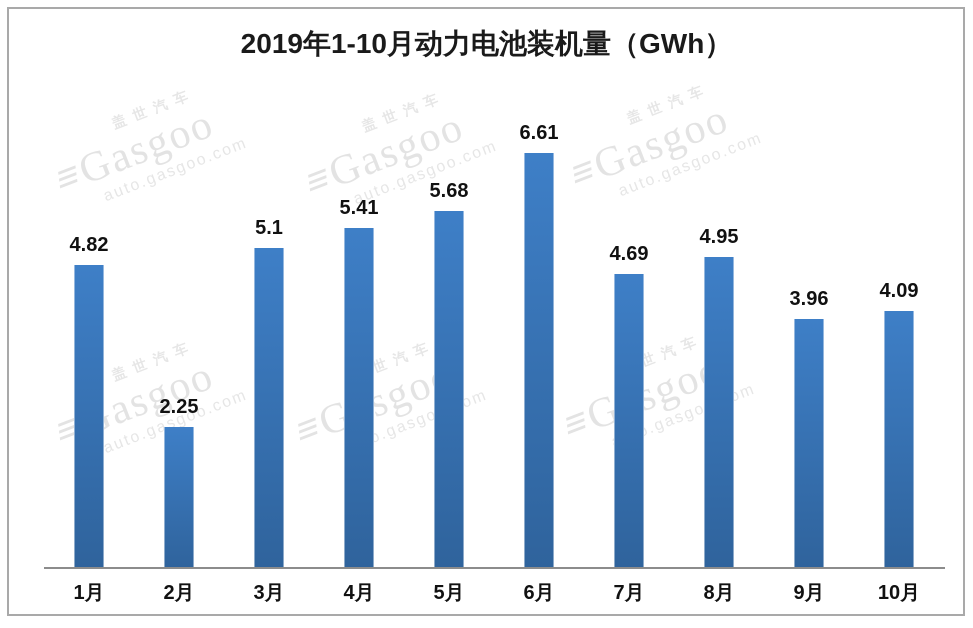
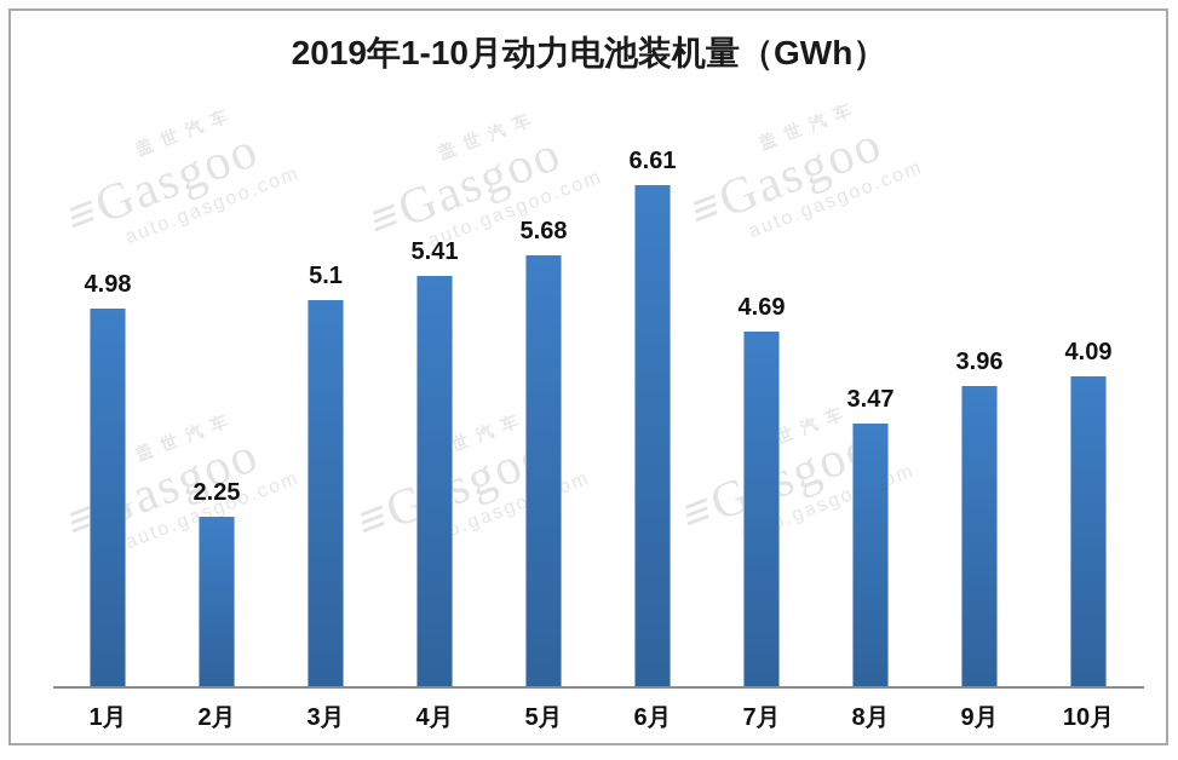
1月: 4.82 -> 4.98
8月: 4.95 -> 3.47
